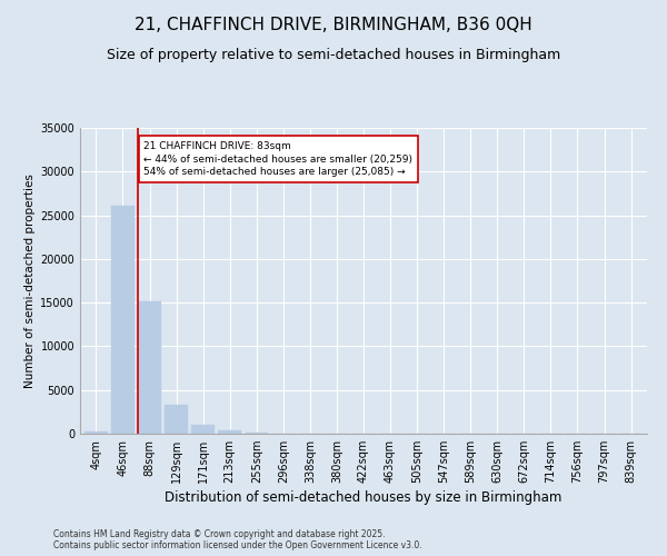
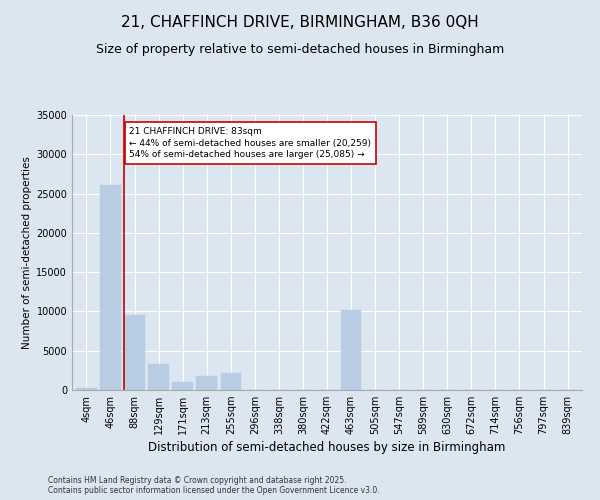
88sqm: 15100 -> 9600
213sqm: 400 -> 1800
255sqm: 100 -> 2200
463sqm: 0 -> 10200
